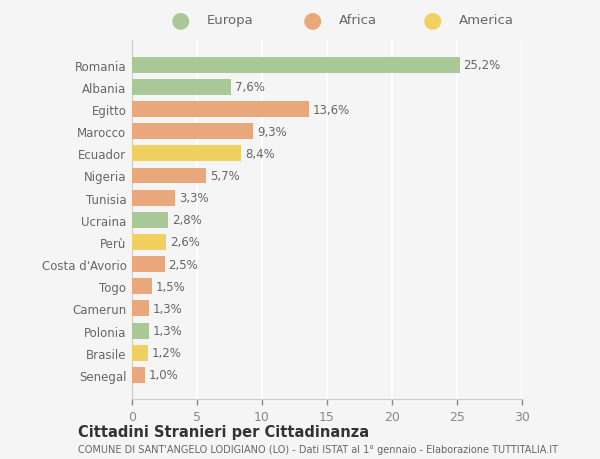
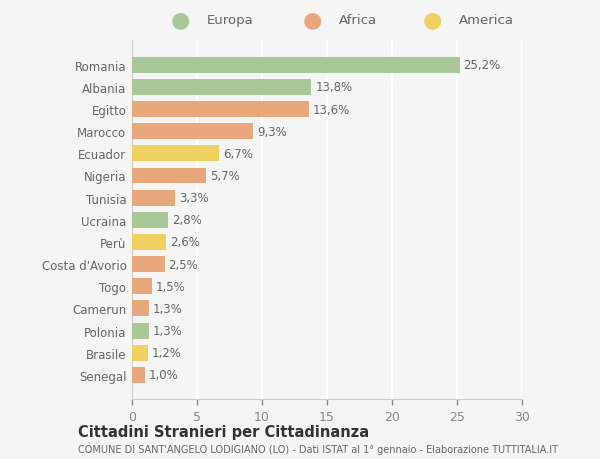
Albania: 7,6% -> 13,8%
Ecuador: 8,4% -> 6,7%
